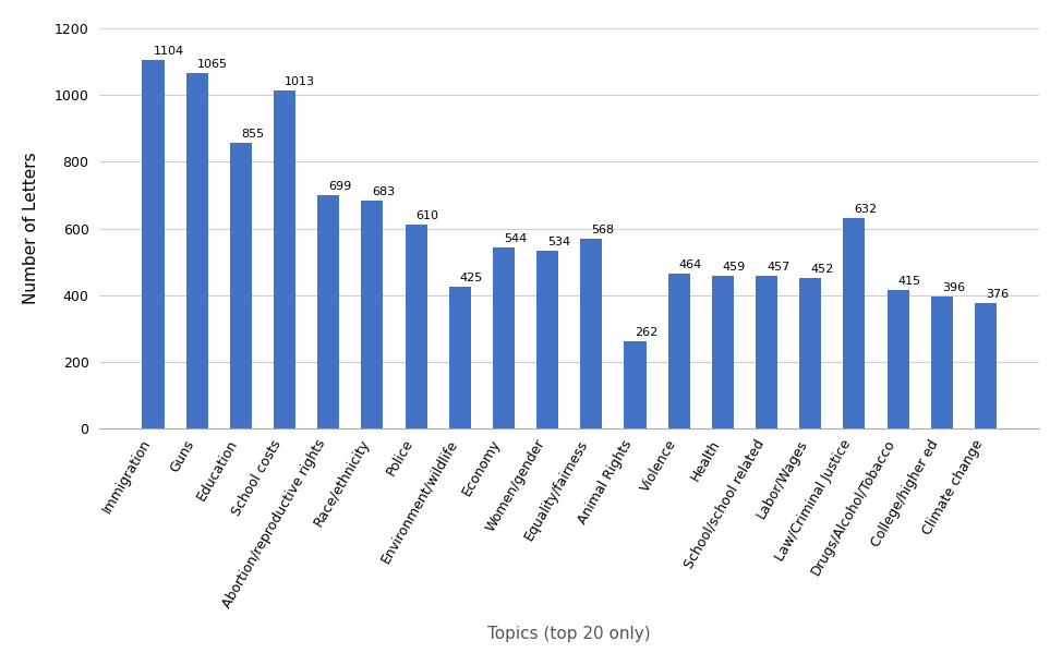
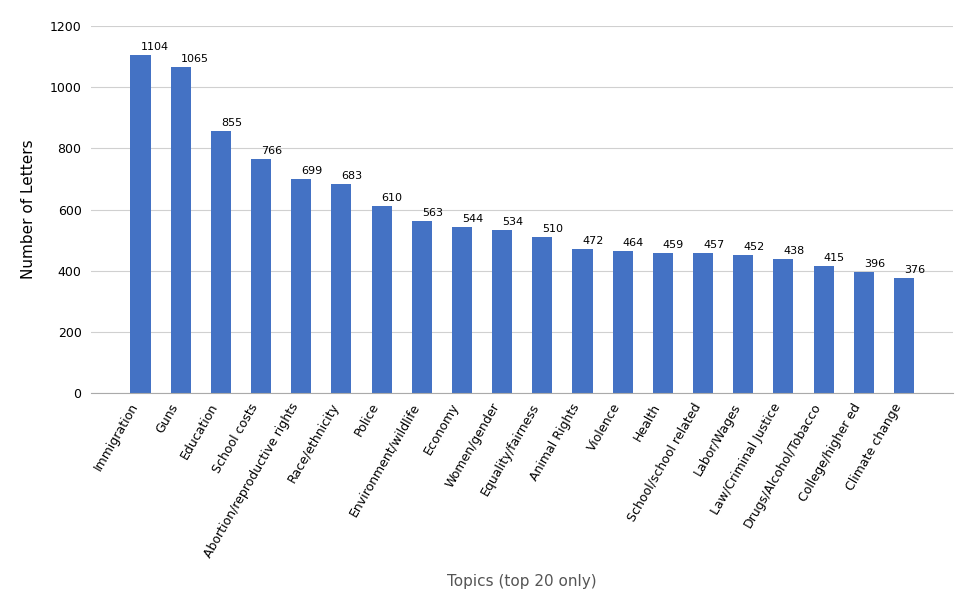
School costs: 1013 -> 766
Environment/wildlife: 425 -> 563
Equality/fairness: 568 -> 510
Animal Rights: 262 -> 472
Law/Criminal Justice: 632 -> 438
